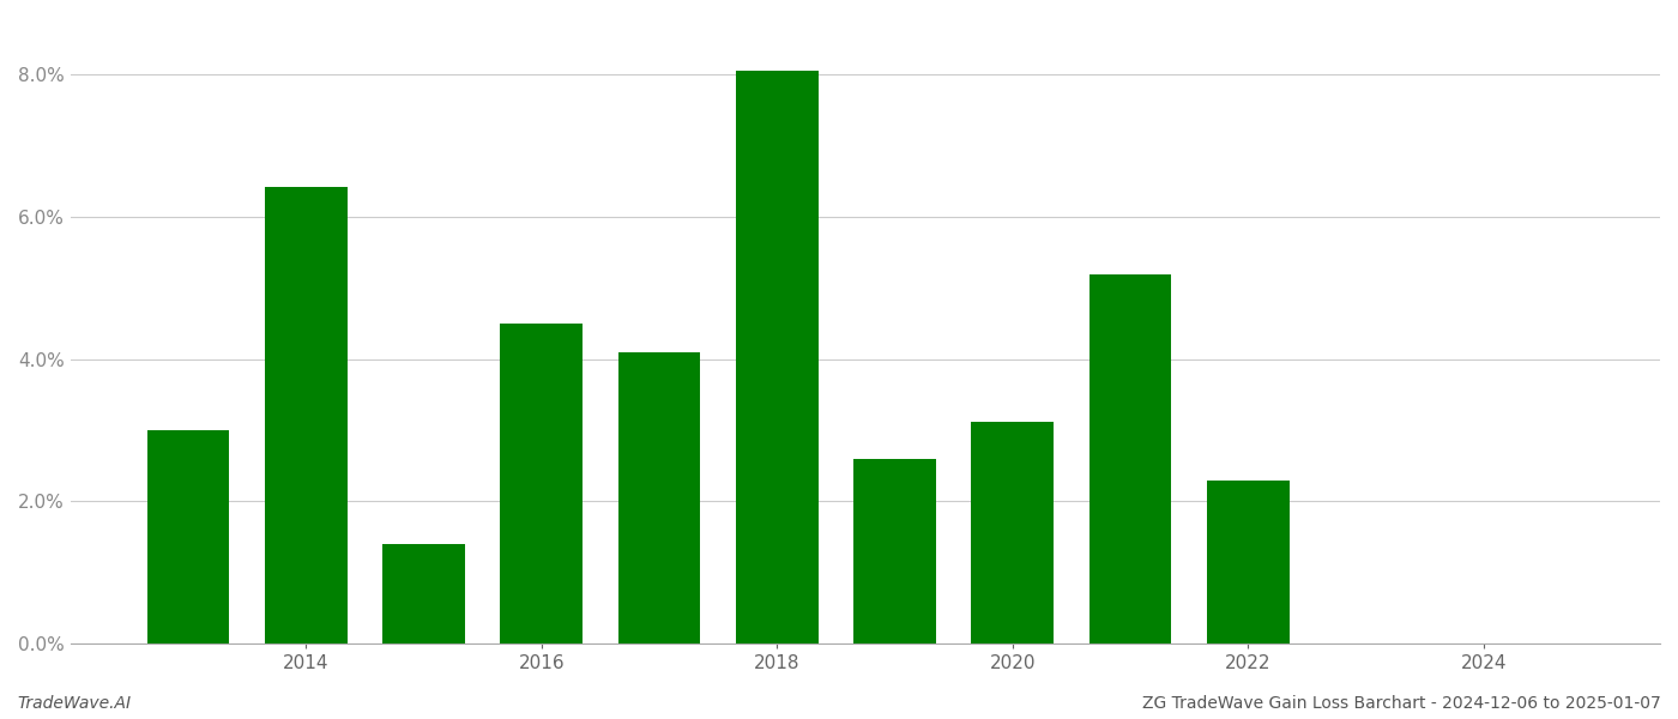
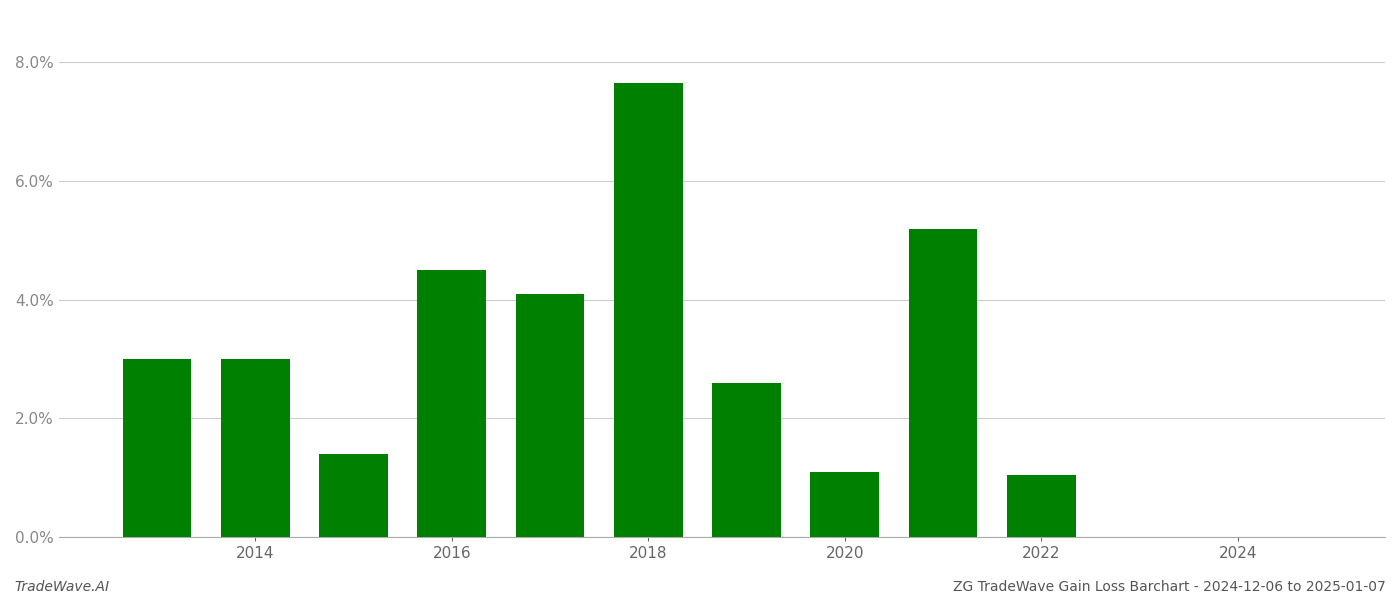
2014: 6.42% -> 3.00%
2018: 8.06% -> 7.65%
2020: 3.12% -> 1.10%
2022: 2.30% -> 1.05%
